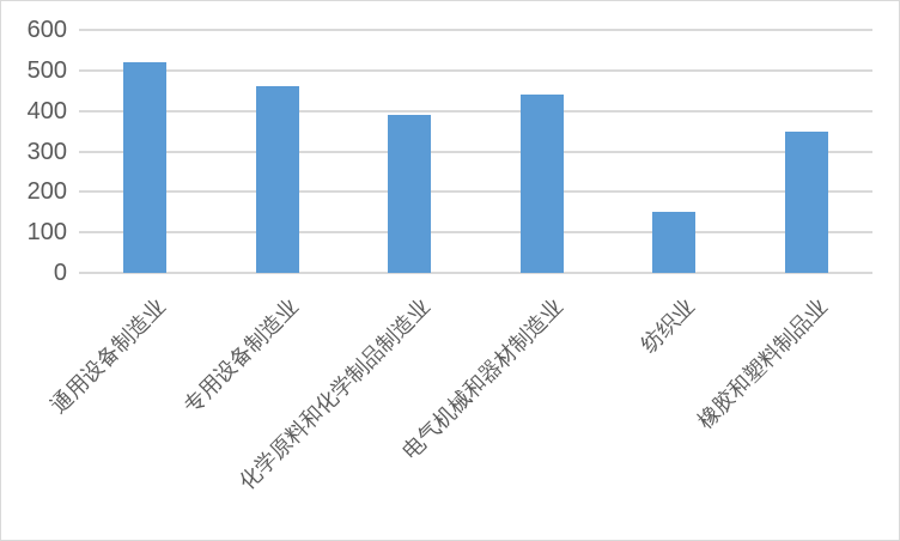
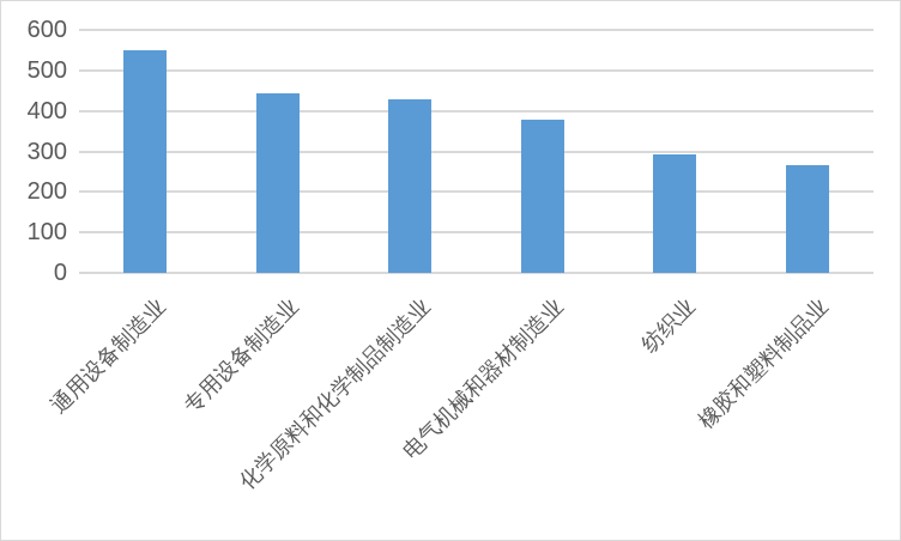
通用设备制造业: 520 -> 550
专用设备制造业: 460 -> 440
化学原料和化学制品制造业: 390 -> 430
电气机械和器材制造业: 440 -> 380
纺织业: 150 -> 290
橡胶和塑料制品业: 350 -> 270
